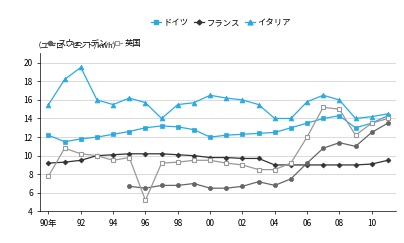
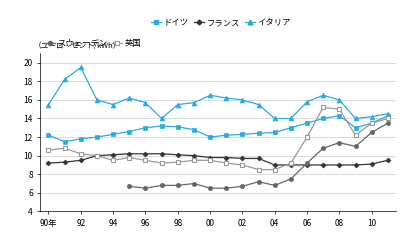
英国/90年: 7.8 -> 10.6
英国/96: 5.2 -> 9.5
